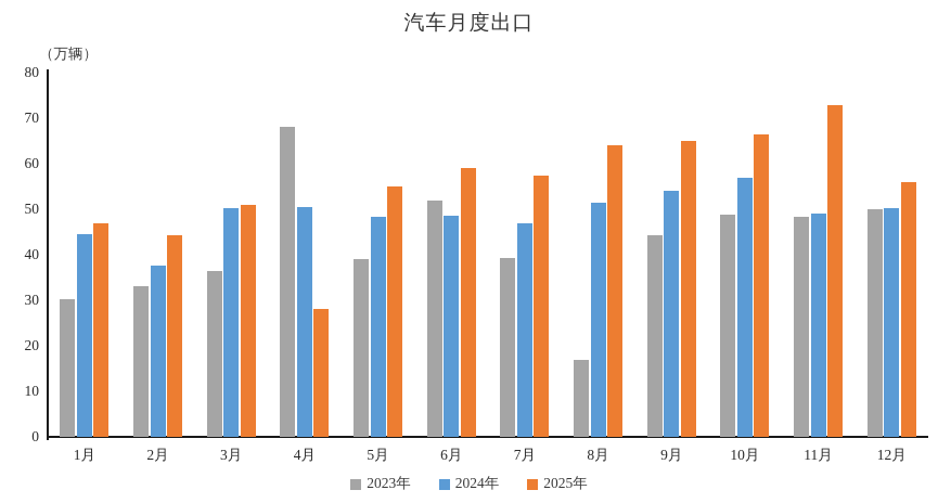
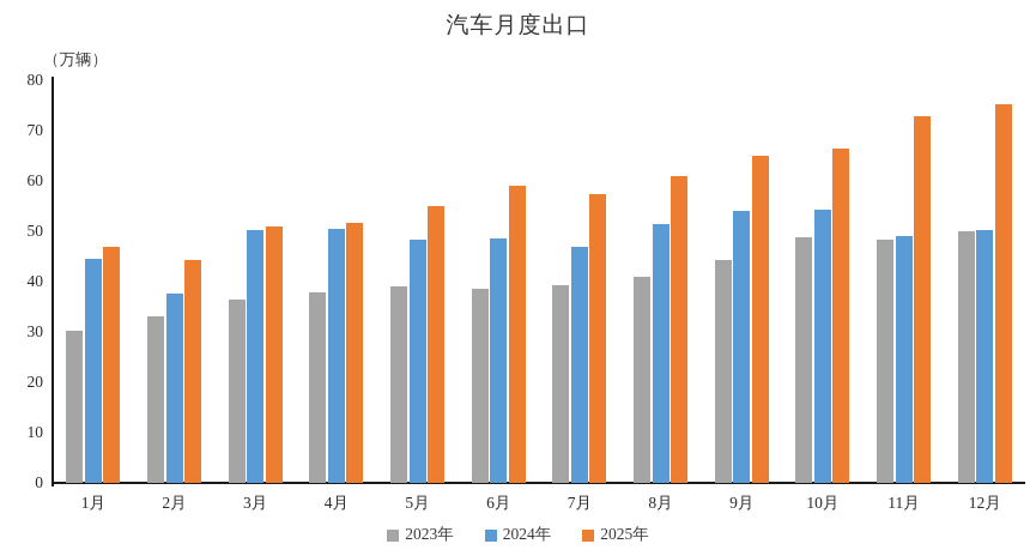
2023年/4月: 68 -> 38
2025年/4月: 28 -> 52
2023年/6月: 52 -> 38
2023年/8月: 17 -> 41
2025年/8月: 64 -> 61
2024年/10月: 57 -> 54
2025年/12月: 56 -> 75
